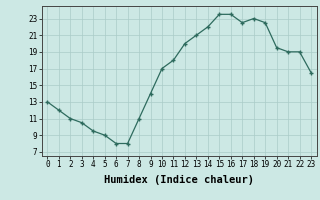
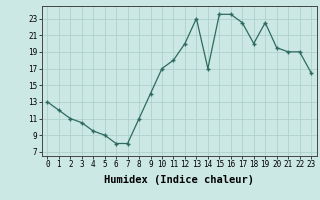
13: 21.0 -> 23.0
14: 22.0 -> 17.0
18: 23.0 -> 20.0
